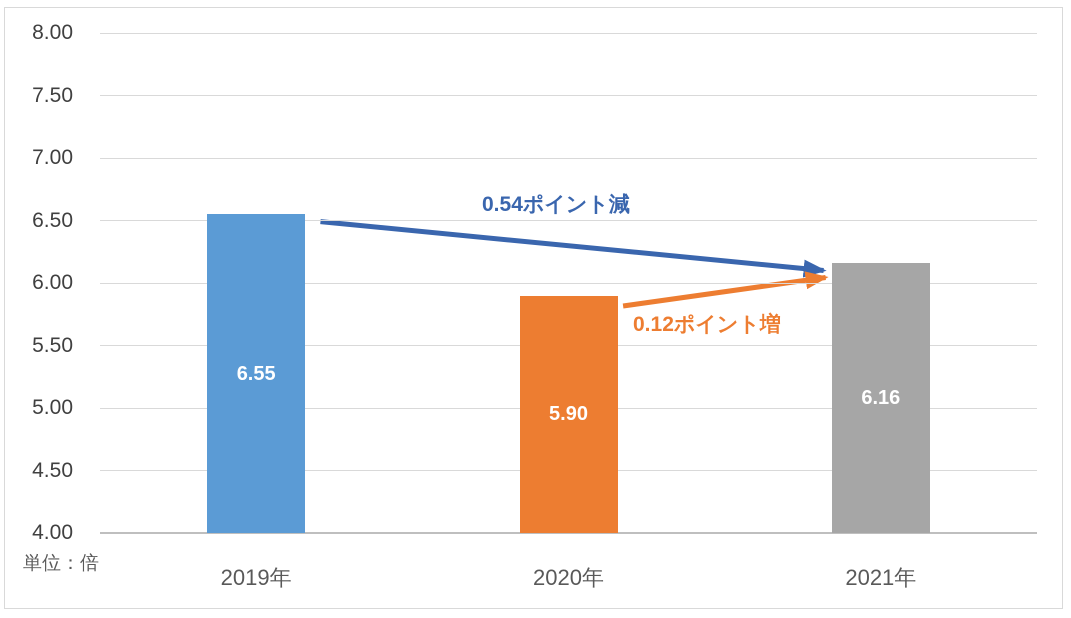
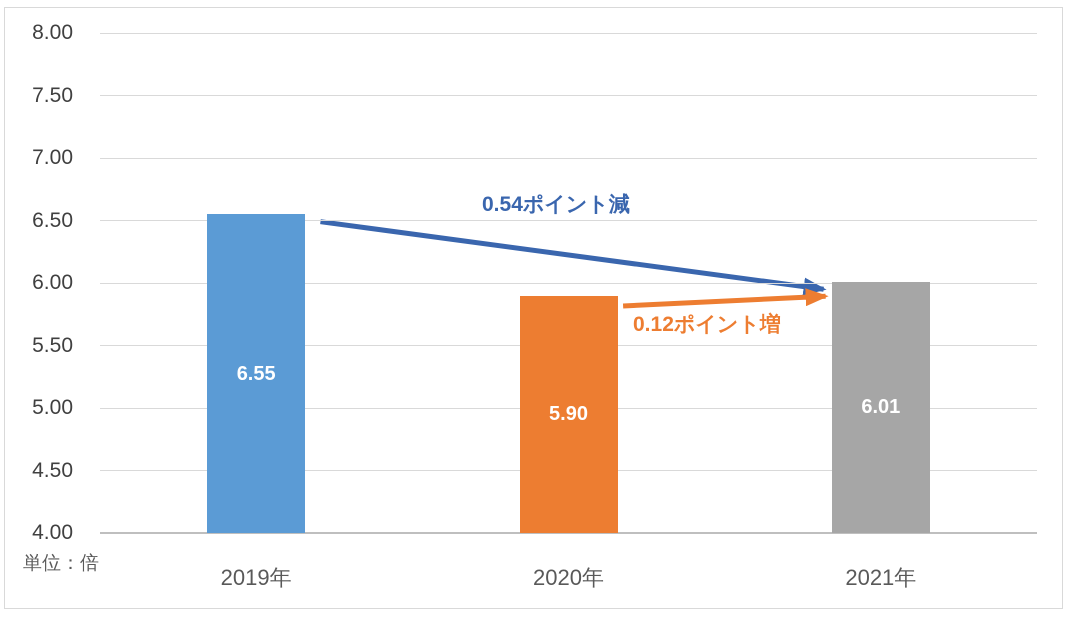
2021年: 6.16 -> 6.01
